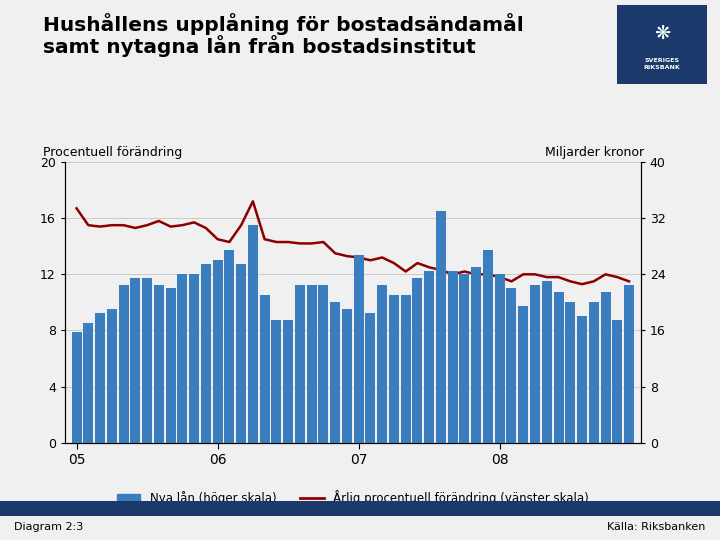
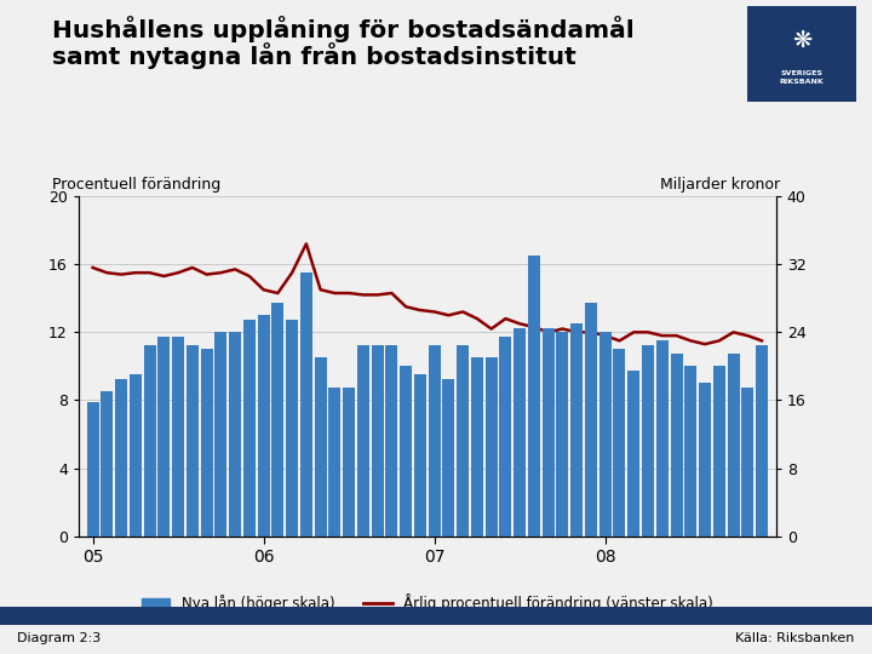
Årlig procentuell förändring (vänster skala)/05: 16.7 -> 15.8
Nya lån (höger skala)/07: 26.8 -> 22.5
